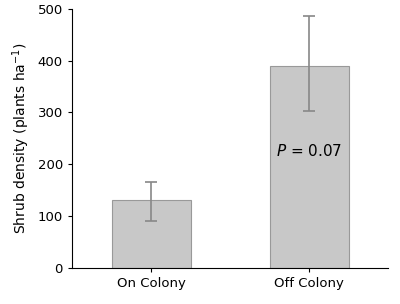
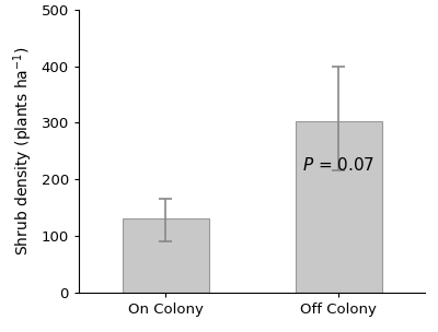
Off Colony: 390 -> 303
